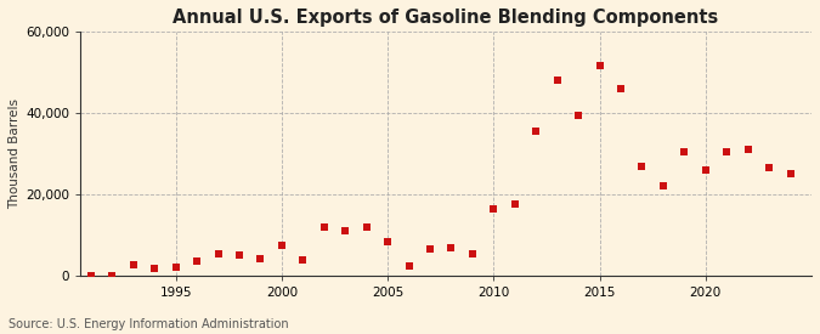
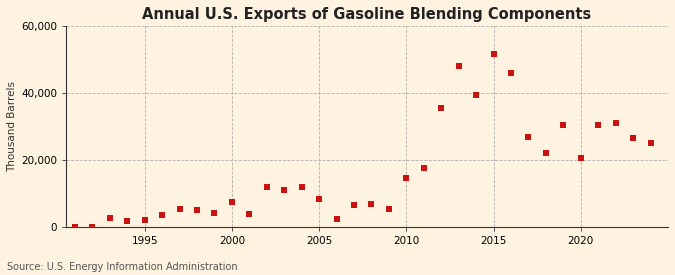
2010: 16,500 -> 14,500
2020: 26,000 -> 20,500
